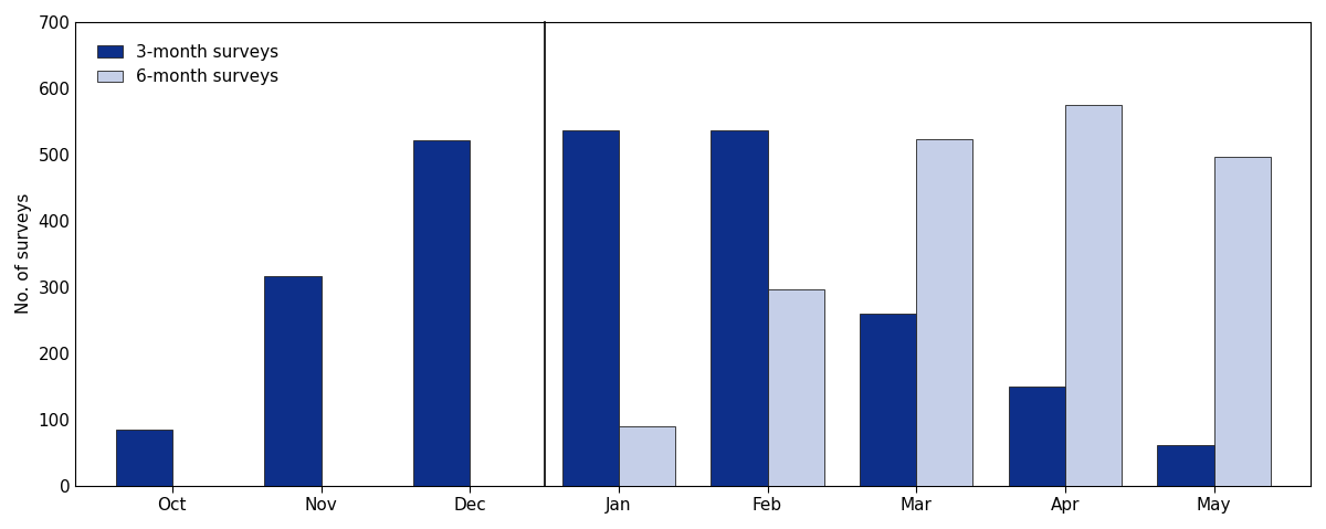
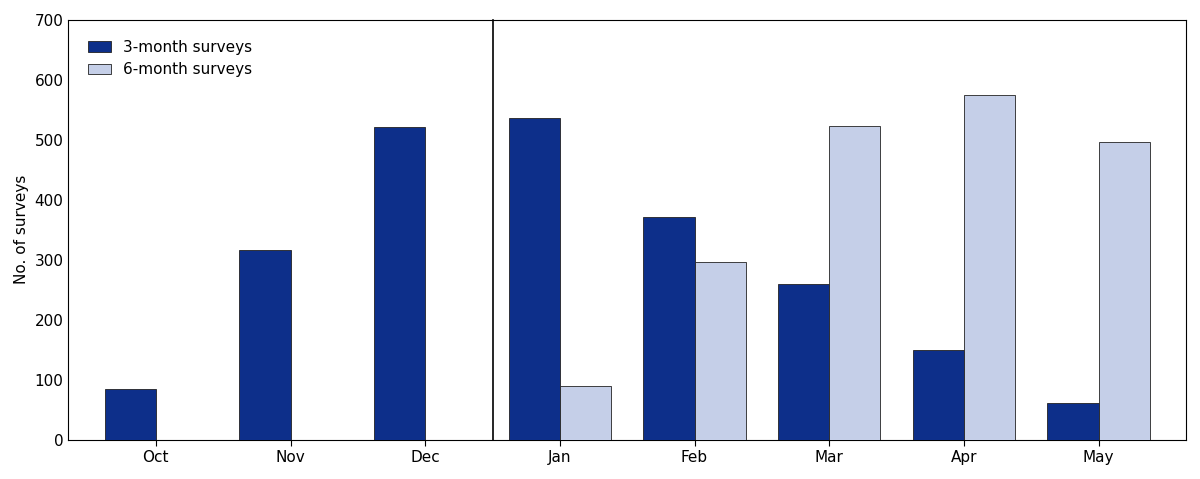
3-month surveys/Feb: 536 -> 372
